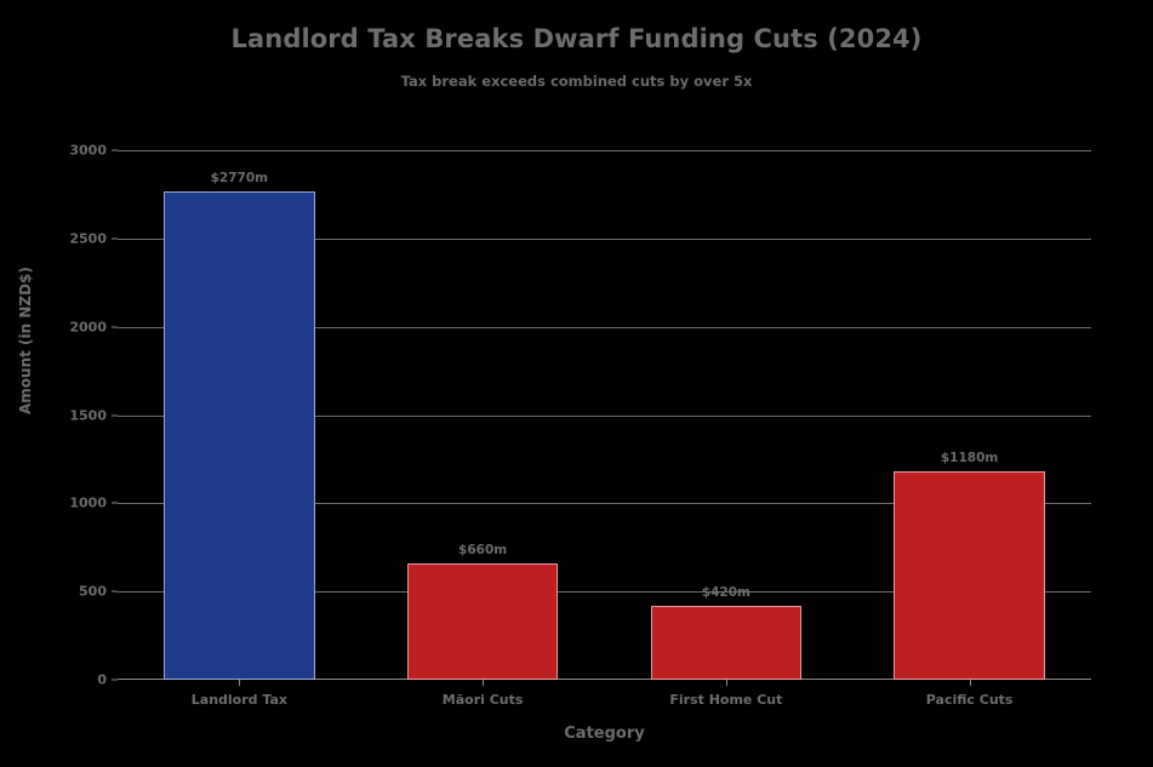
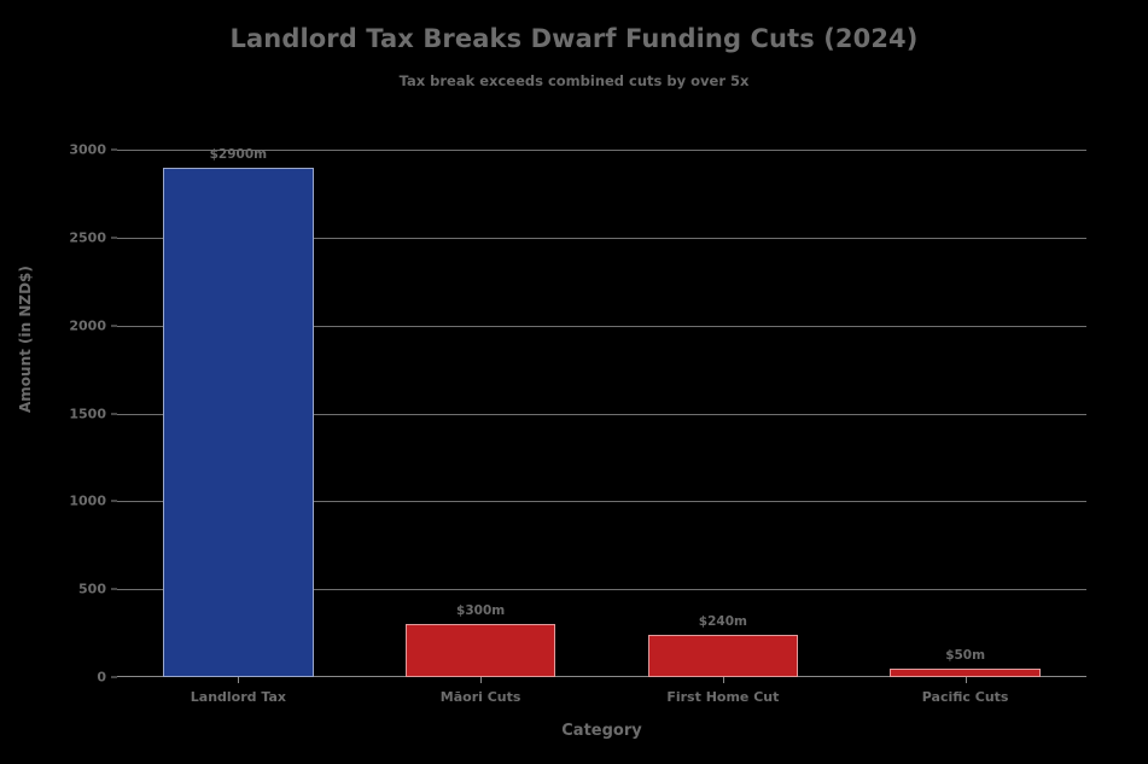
Landlord Tax: $2770m -> $2900m
Māori Cuts: $660m -> $300m
First Home Cut: $420m -> $240m
Pacific Cuts: $1180m -> $50m
